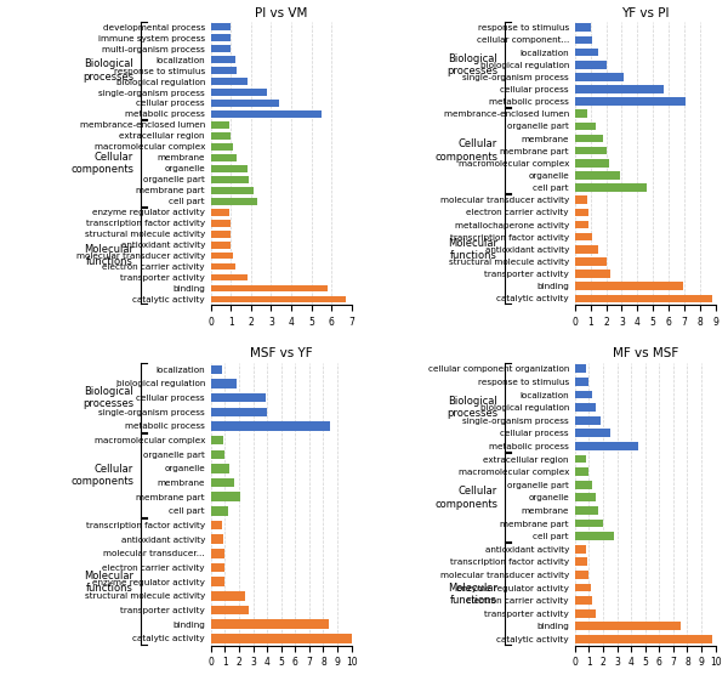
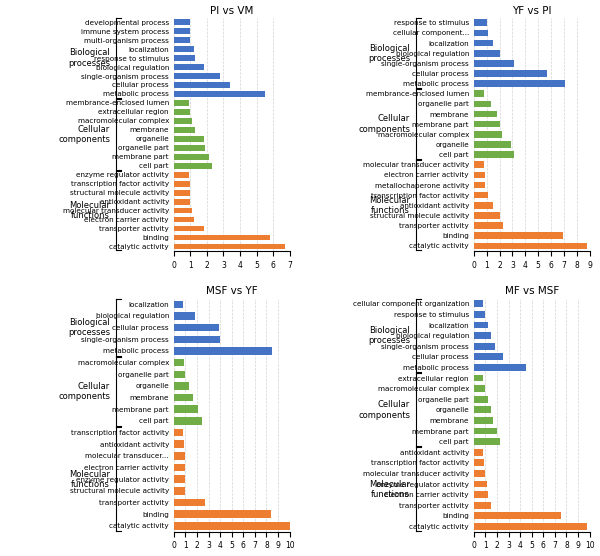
YF vs PI/cell part: 4.6 -> 3.1
MSF vs YF/cell part: 1.2 -> 2.4
MSF vs YF/structural molecule activity: 2.4 -> 1.0
MF vs MSF/cell part: 2.8 -> 2.3
